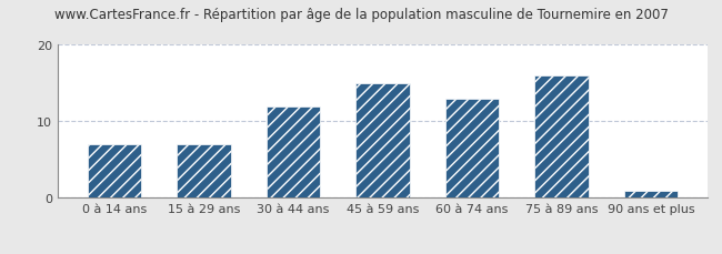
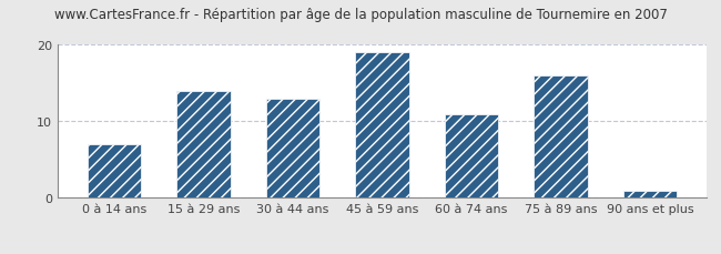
15 à 29 ans: 7 -> 14
30 à 44 ans: 12 -> 13
45 à 59 ans: 15 -> 19
60 à 74 ans: 13 -> 11
